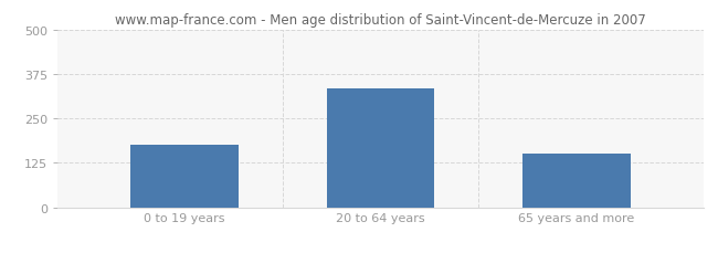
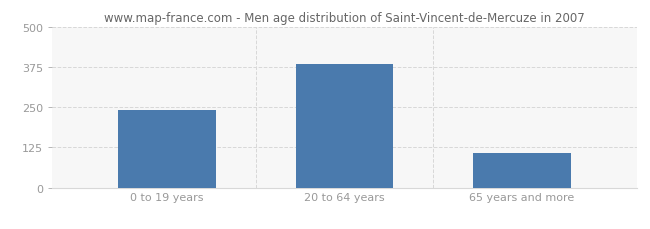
0 to 19 years: 175 -> 240
20 to 64 years: 335 -> 383
65 years and more: 150 -> 107
